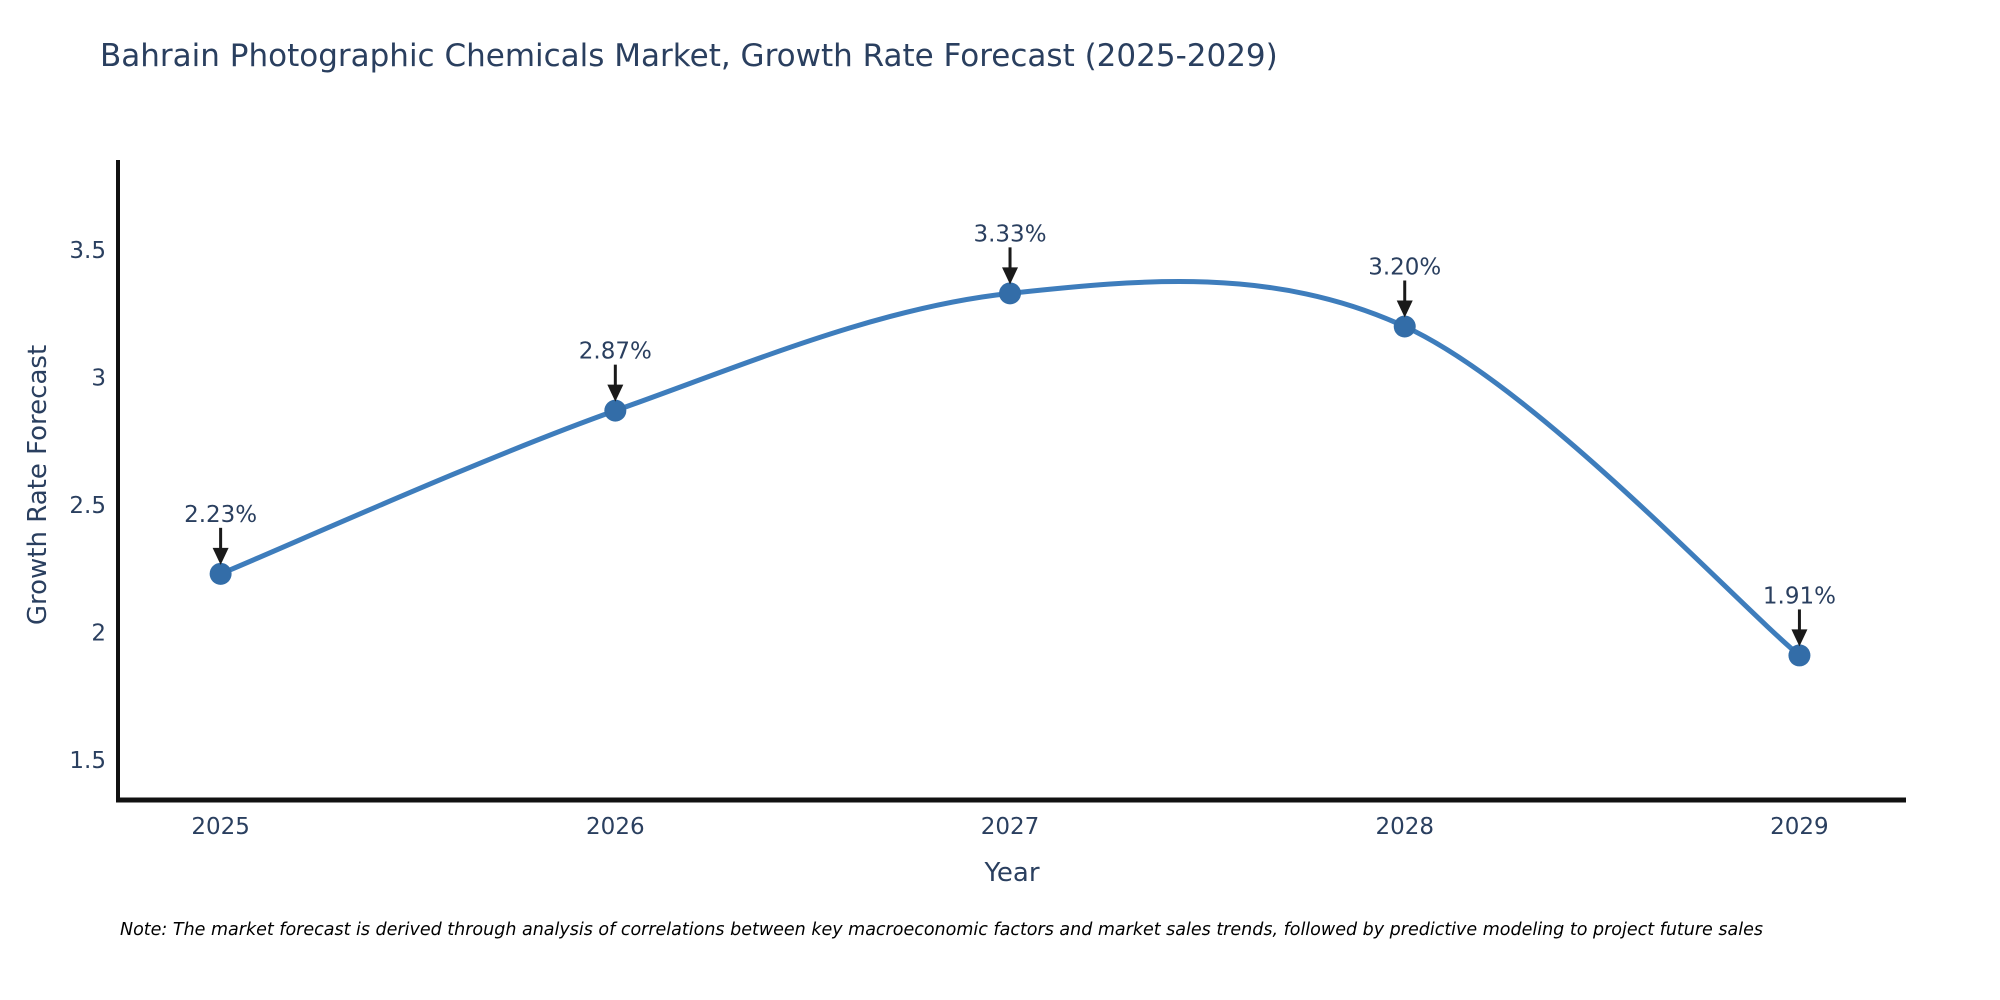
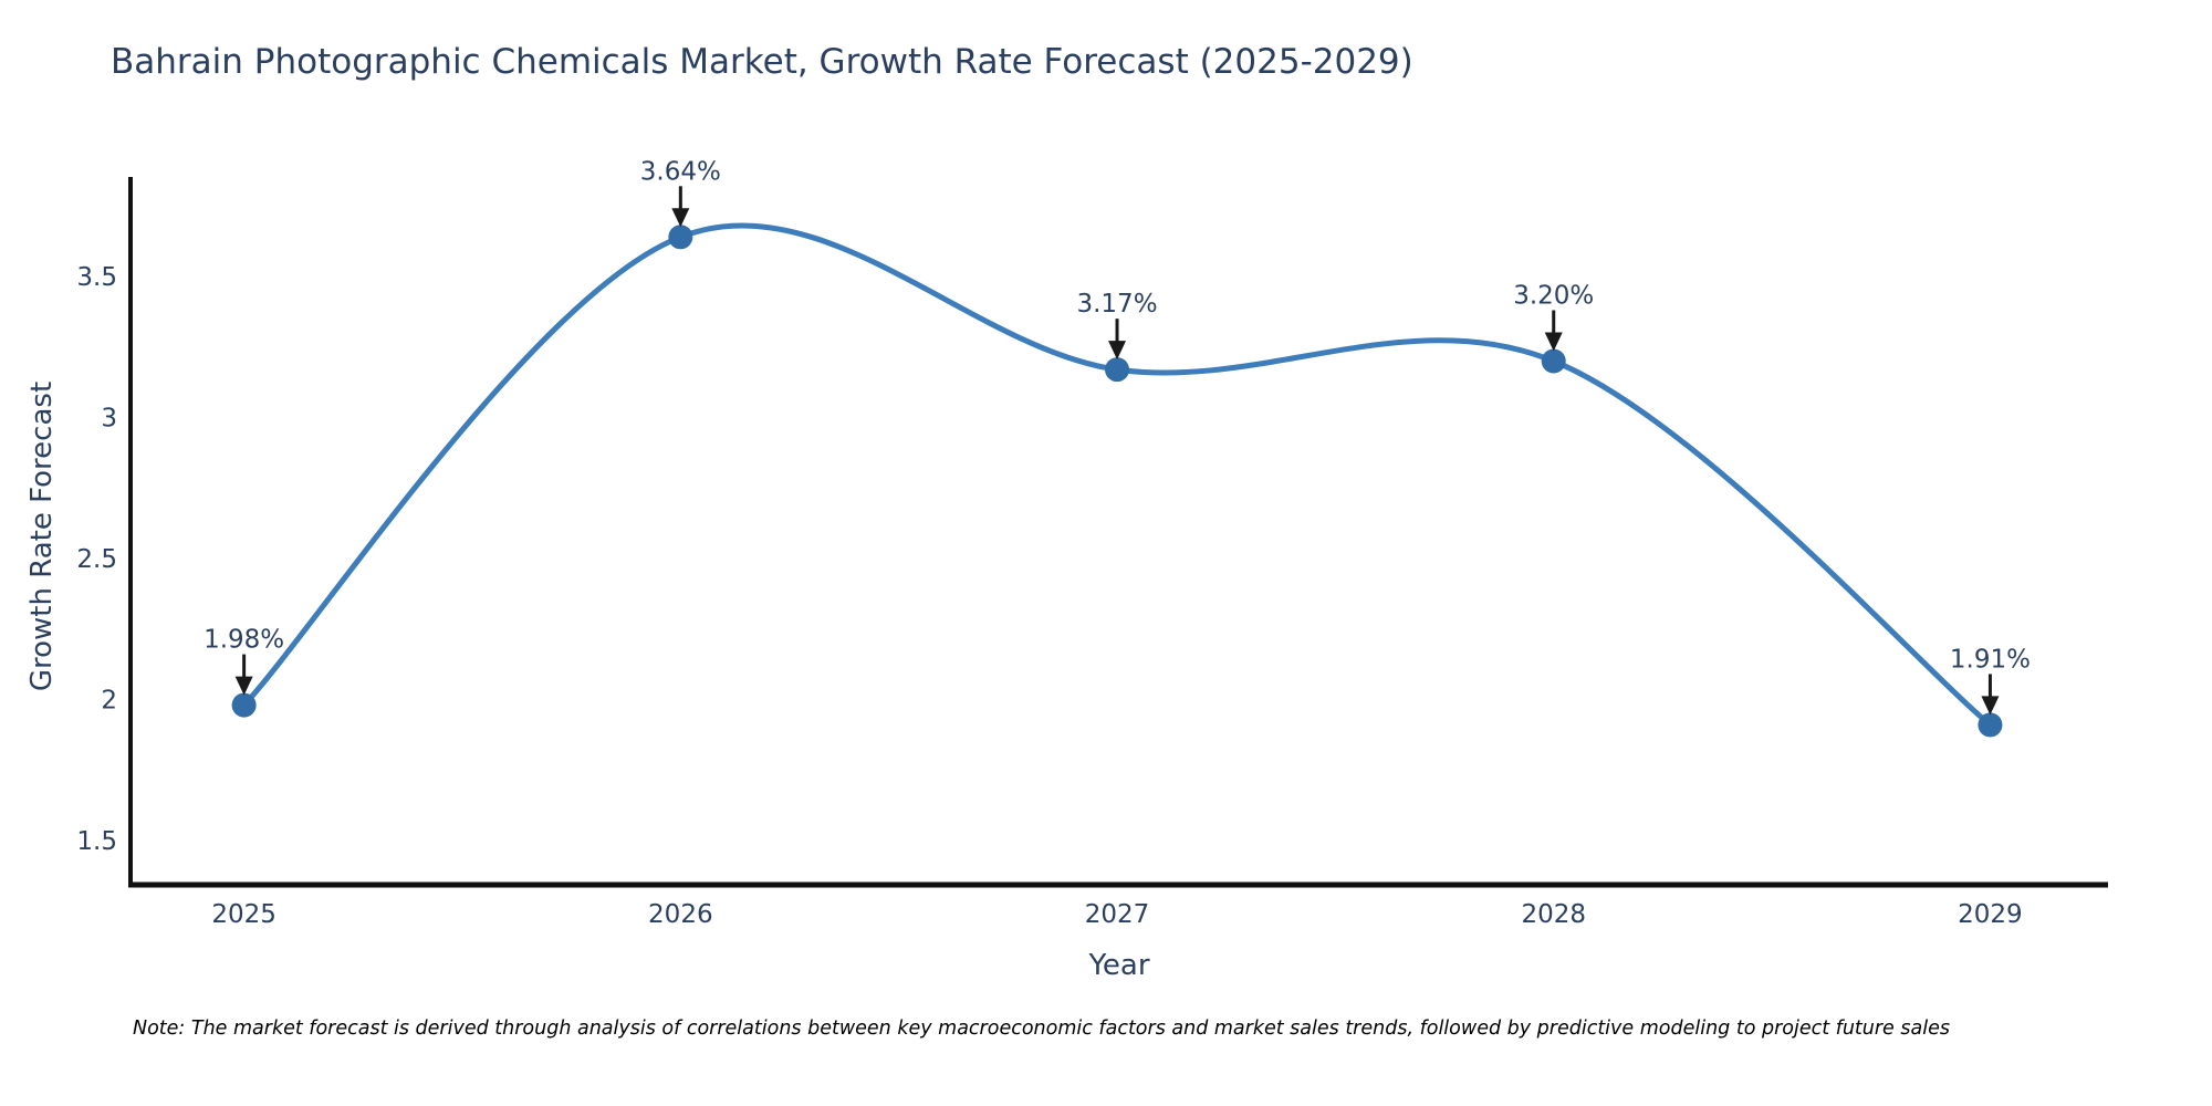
2025: 2.23% -> 1.98%
2026: 2.87% -> 3.64%
2027: 3.33% -> 3.17%
